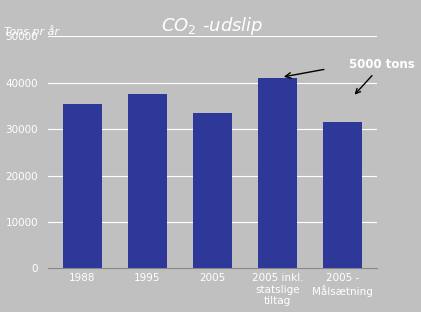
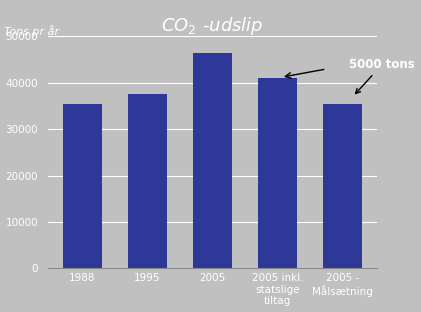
2005: 33500 -> 46500
2005 - Målsætning: 31500 -> 35500
